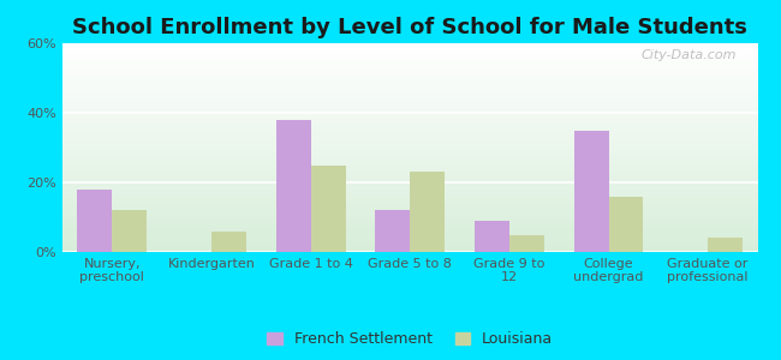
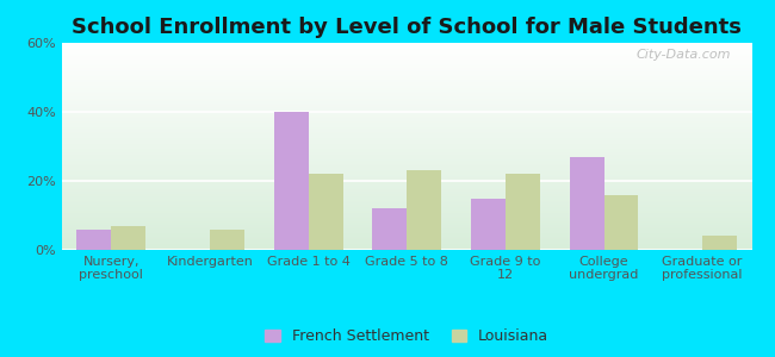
French Settlement/Nursery, preschool: 18% -> 6%
Louisiana/Nursery, preschool: 12% -> 7%
French Settlement/Grade 1 to 4: 38% -> 40%
Louisiana/Grade 1 to 4: 25% -> 22%
French Settlement/Grade 9 to 12: 9% -> 15%
Louisiana/Grade 9 to 12: 5% -> 22%
French Settlement/College undergrad: 35% -> 27%
